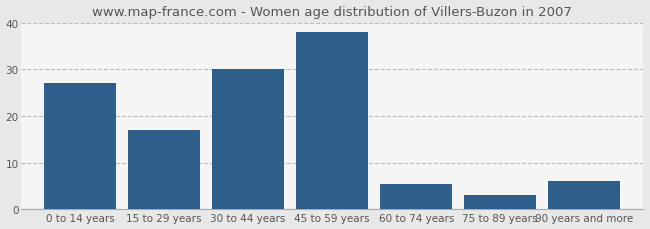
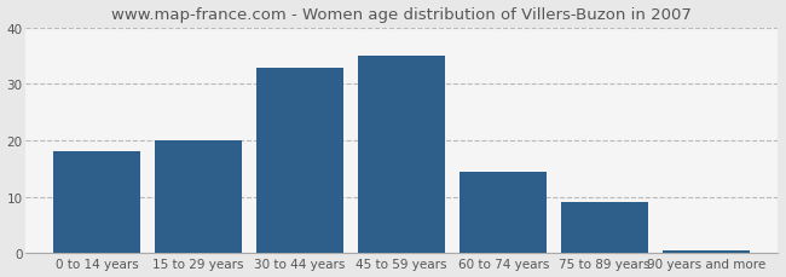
0 to 14 years: 27.0 -> 18.0
15 to 29 years: 17.0 -> 20.0
30 to 44 years: 30.0 -> 33.0
45 to 59 years: 38.0 -> 35.0
60 to 74 years: 5.5 -> 14.5
75 to 89 years: 3.0 -> 9.0
90 years and more: 6.0 -> 0.5
